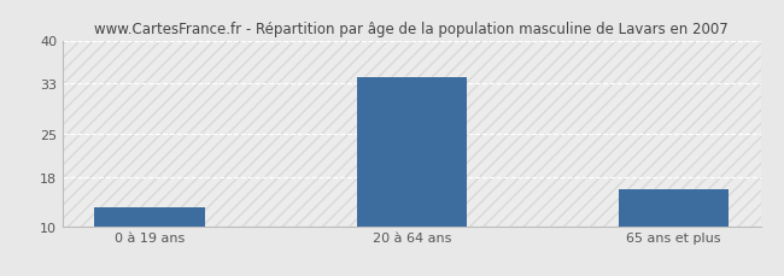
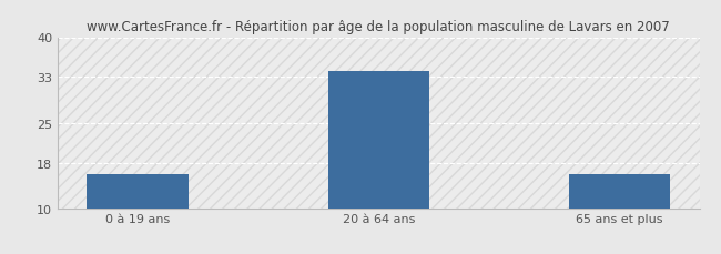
0 à 19 ans: 13 -> 16
